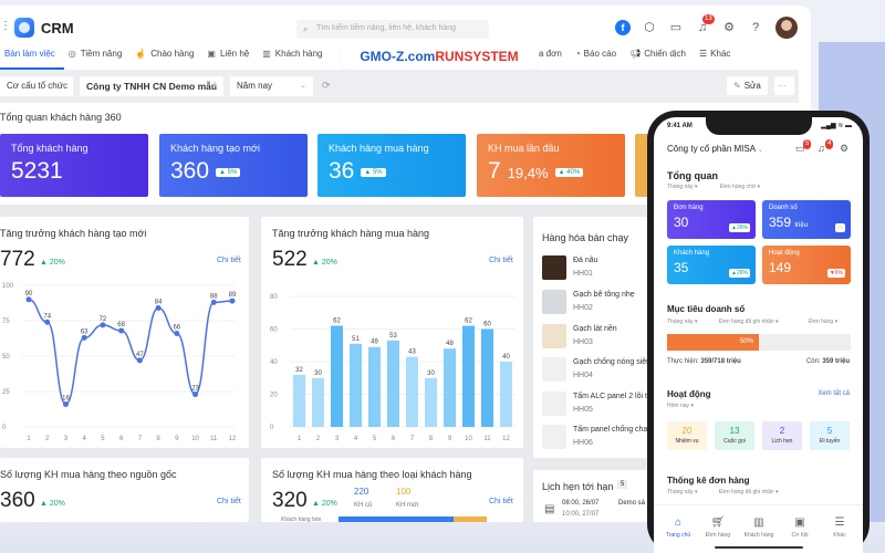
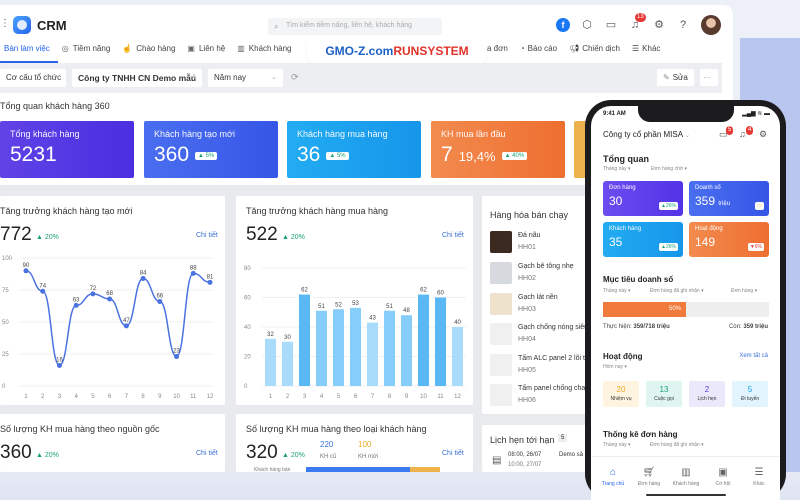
Tăng trưởng khách hàng tạo mới/12: 89 -> 81
Tăng trưởng khách hàng mua hàng/5: 49 -> 52
Tăng trưởng khách hàng mua hàng/8: 30 -> 51
